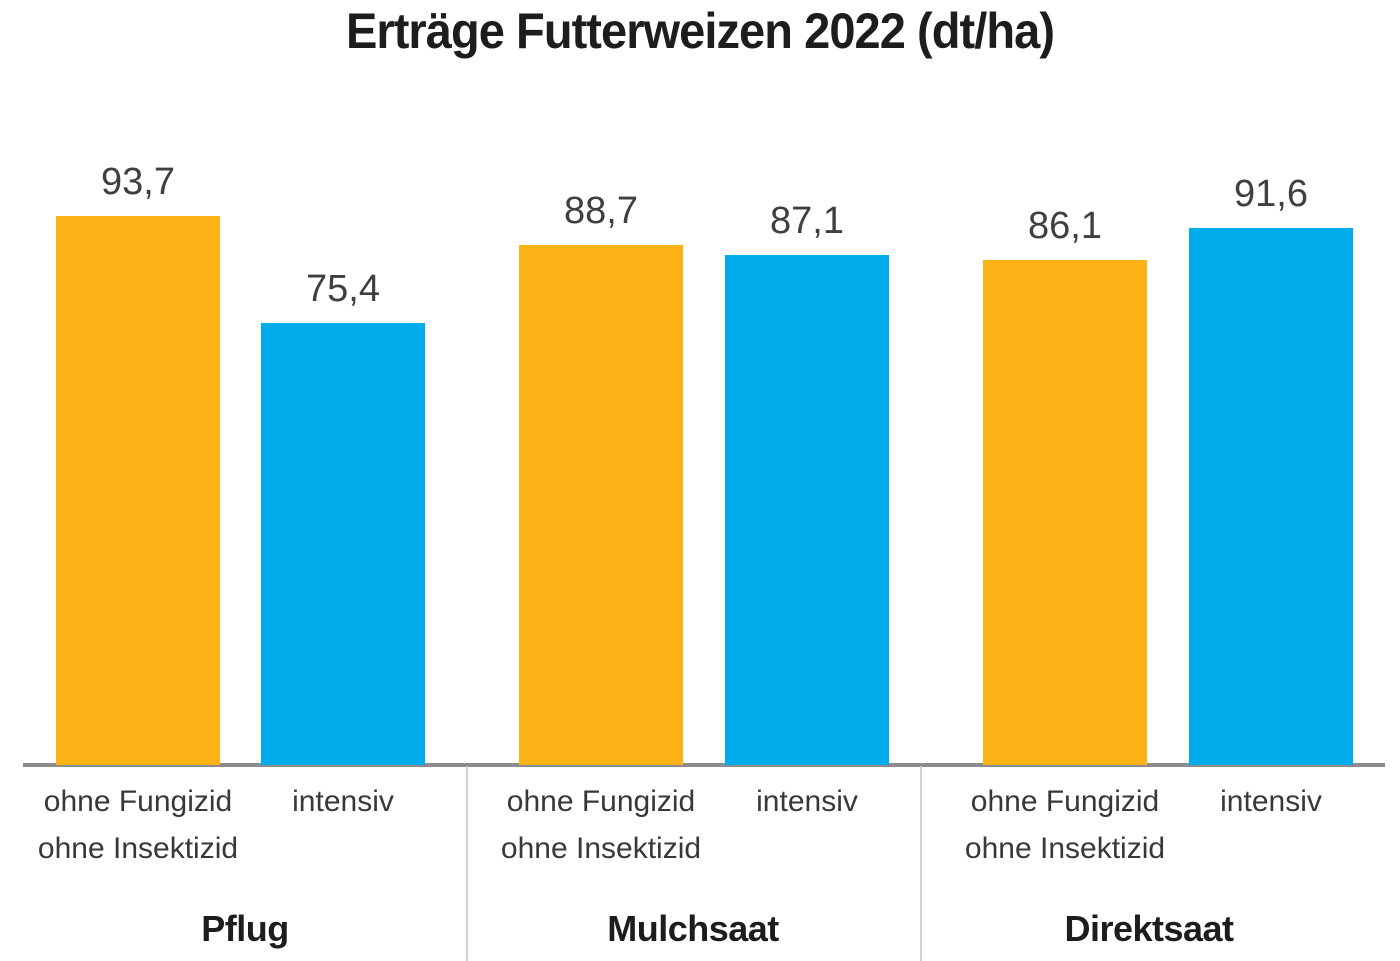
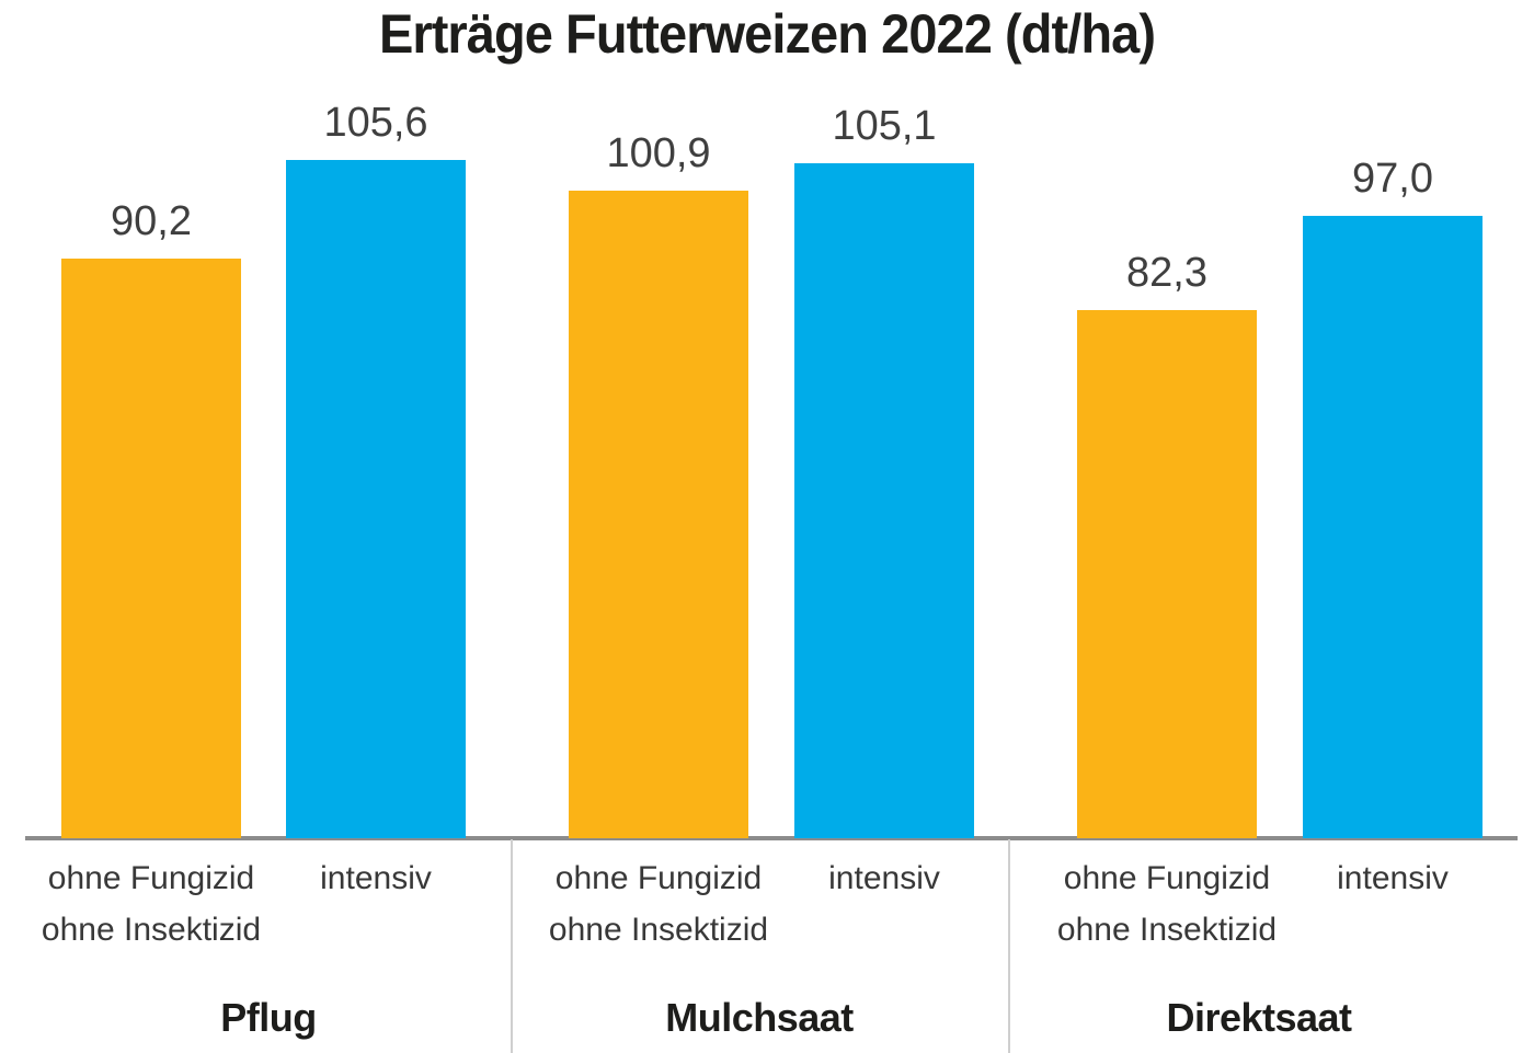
ohne Fungizid ohne Insektizid/Pflug: 93,7 -> 90,2
intensiv/Pflug: 75,4 -> 105,6
ohne Fungizid ohne Insektizid/Mulchsaat: 88,7 -> 100,9
intensiv/Mulchsaat: 87,1 -> 105,1
ohne Fungizid ohne Insektizid/Direktsaat: 86,1 -> 82,3
intensiv/Direktsaat: 91,6 -> 97,0
